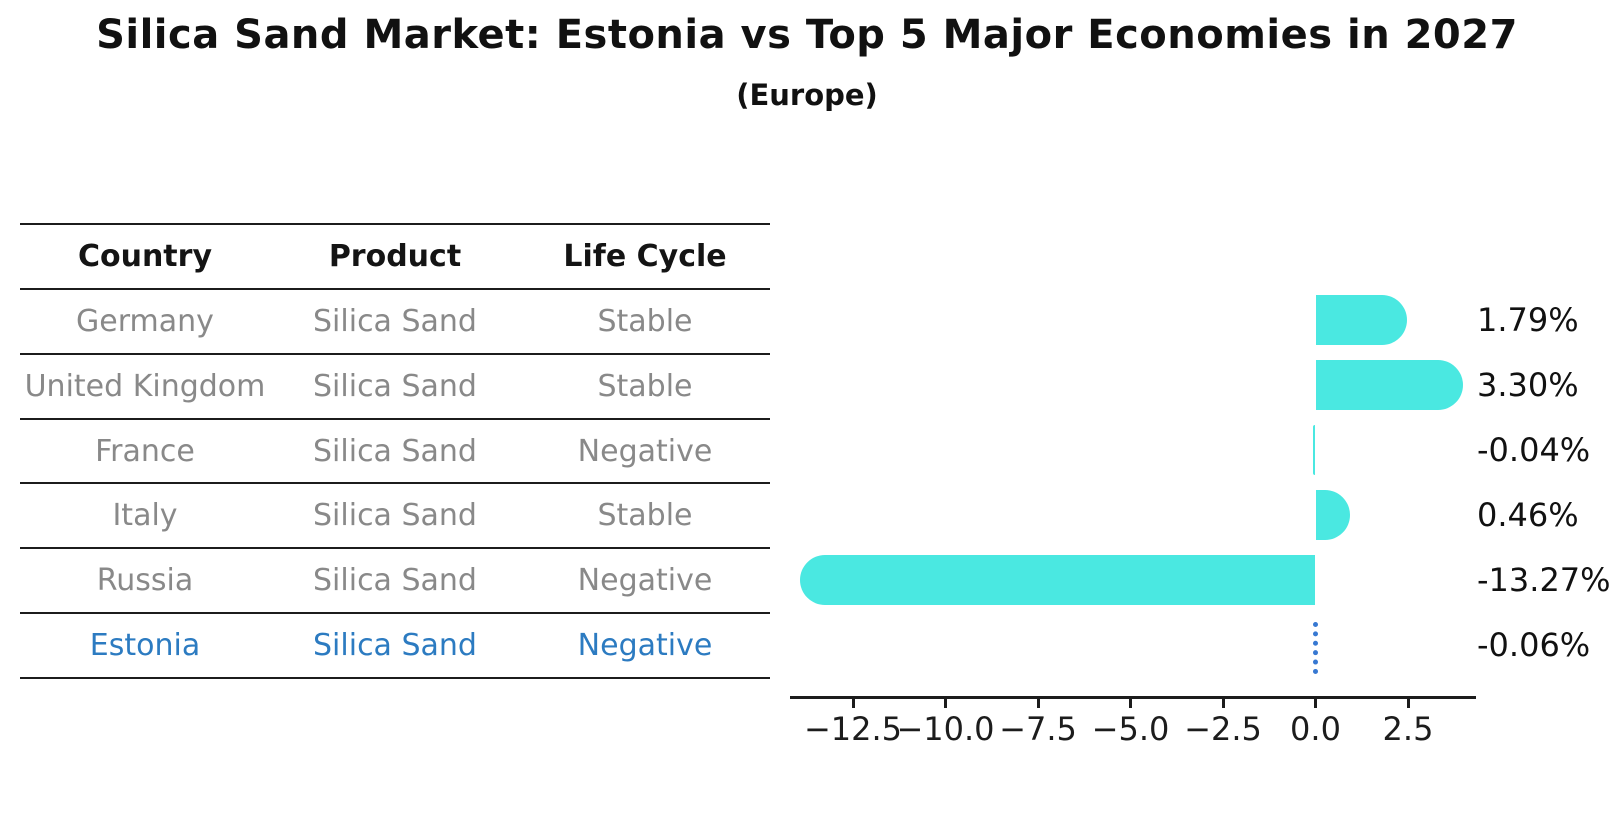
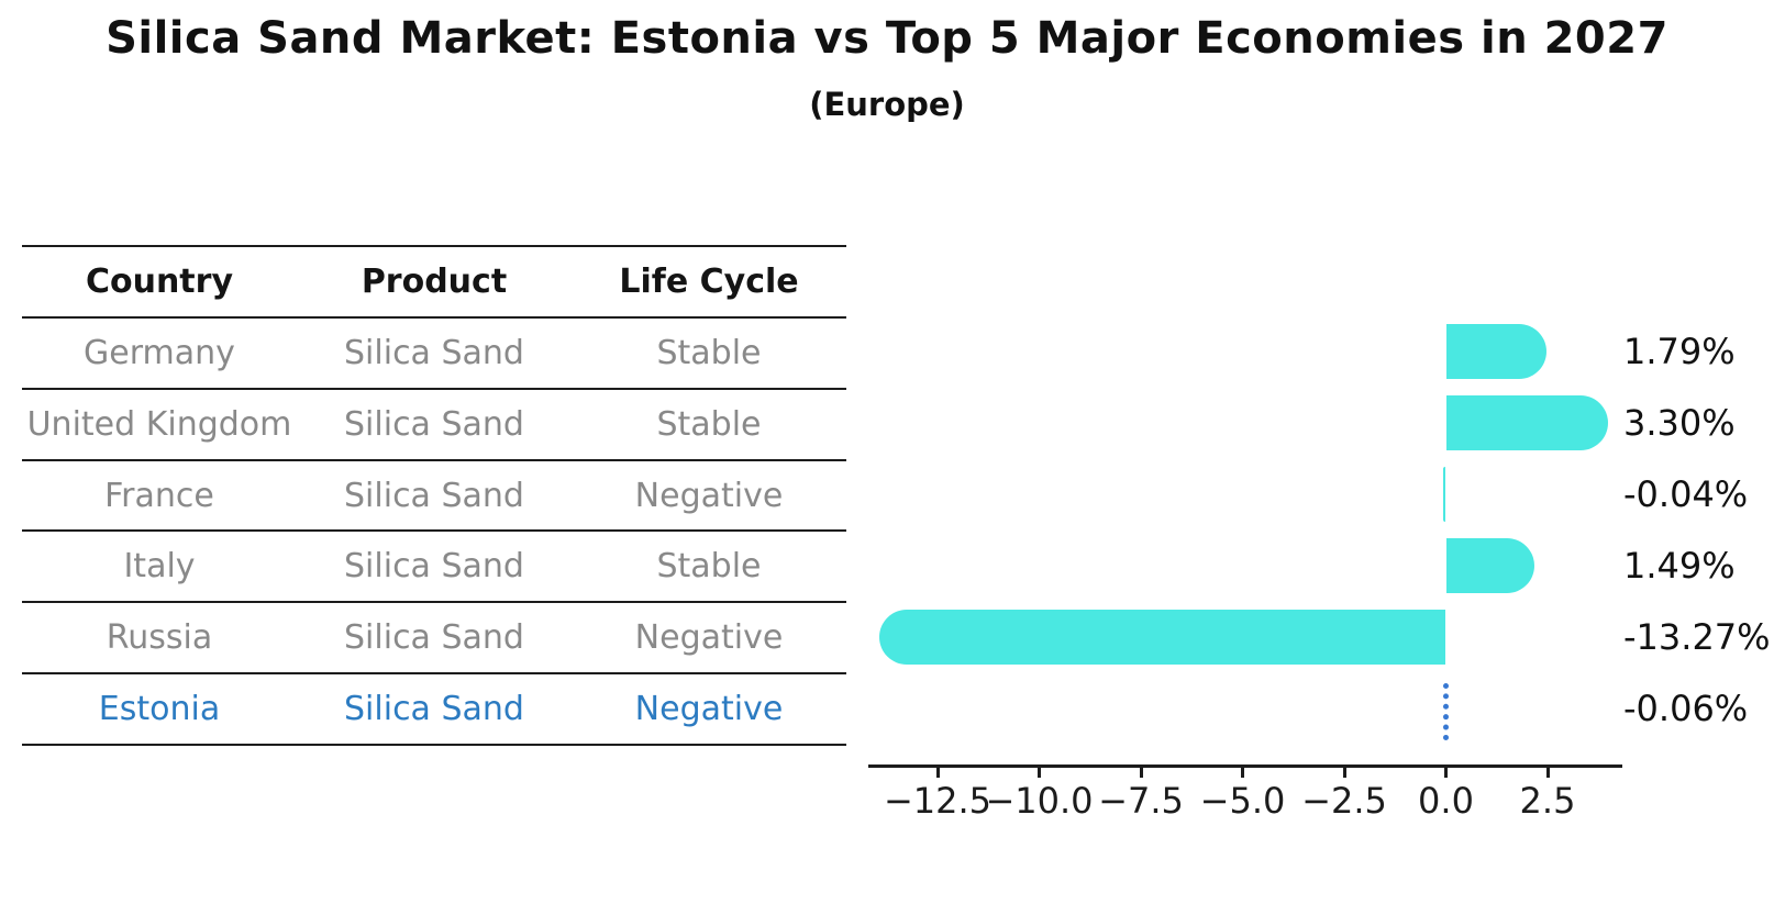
Italy: 0.46% -> 1.49%
